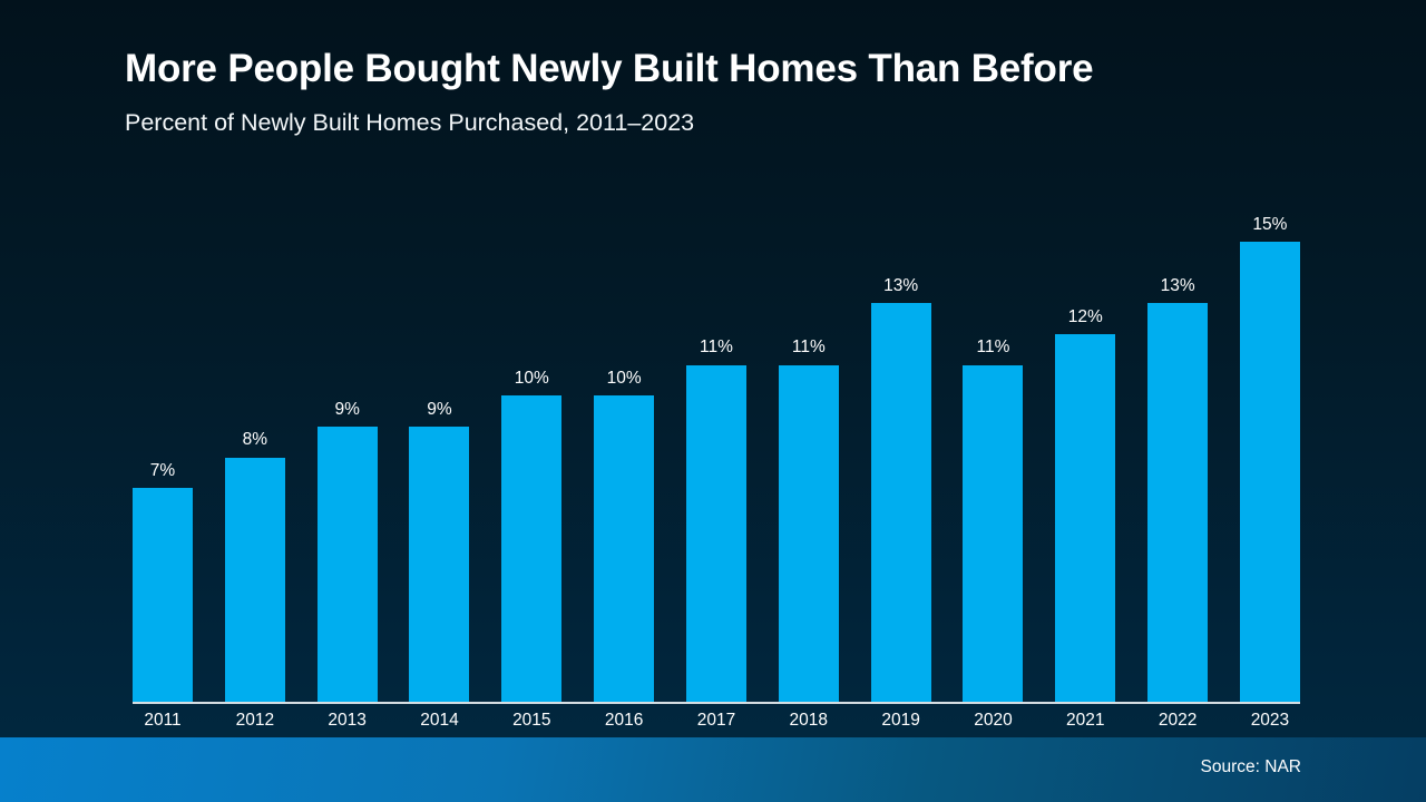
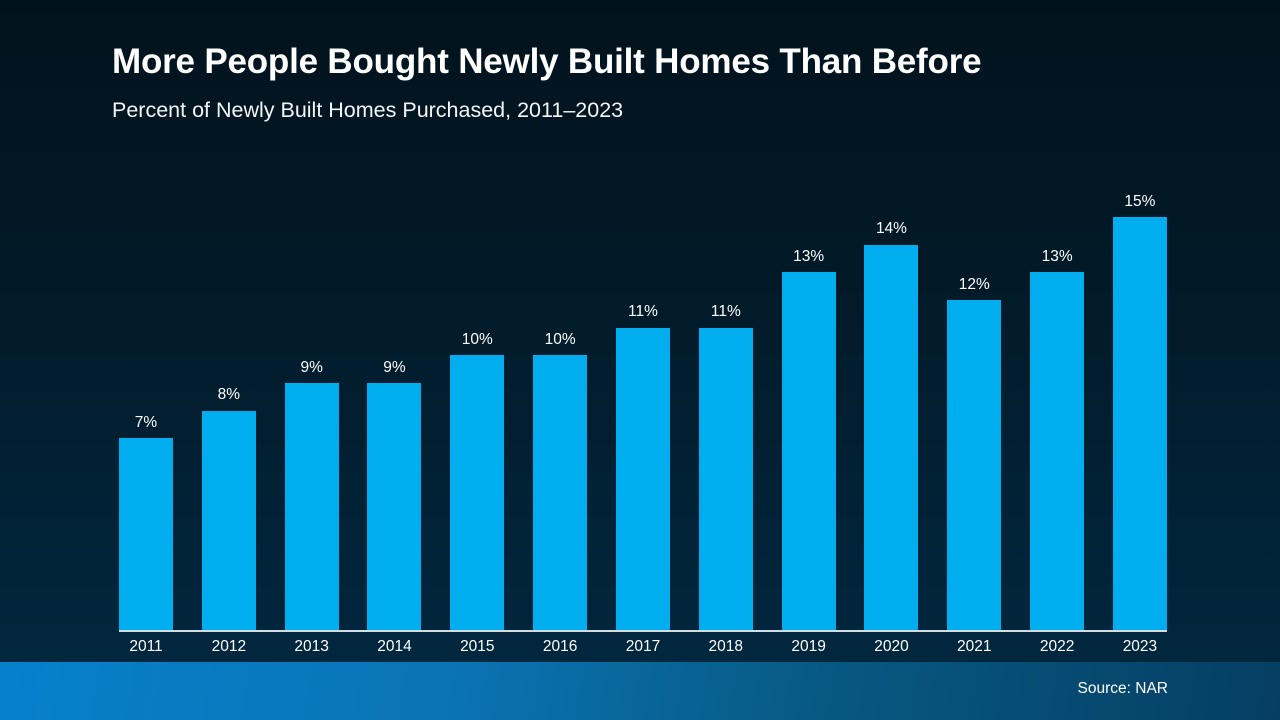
2020: 11% -> 14%
